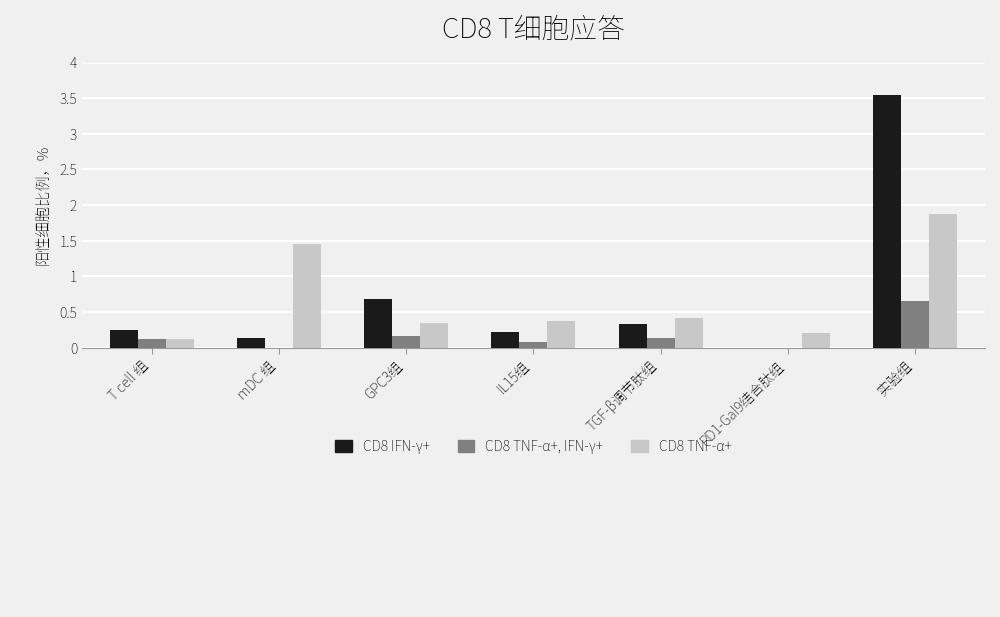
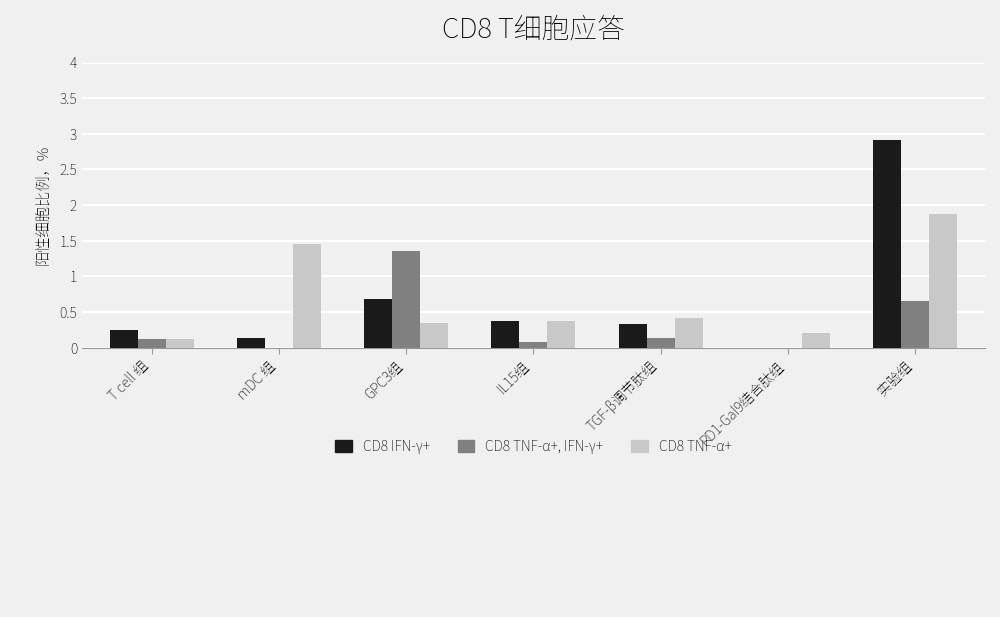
CD8 TNF-α+, IFN-γ+/GPC3组: 0.17 -> 1.36
CD8 IFN-γ+/IL15组: 0.22 -> 0.38
CD8 IFN-γ+/实验组: 3.55 -> 2.92
